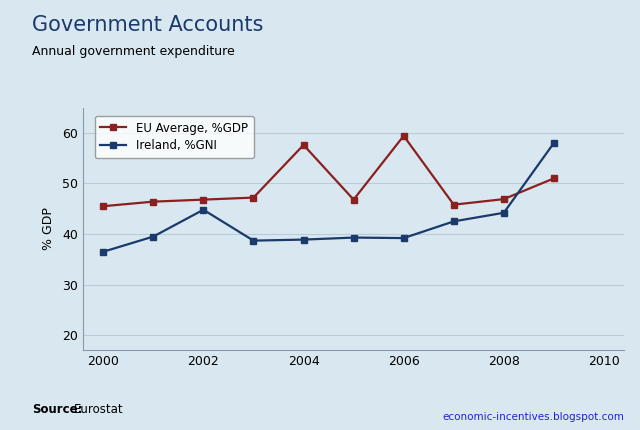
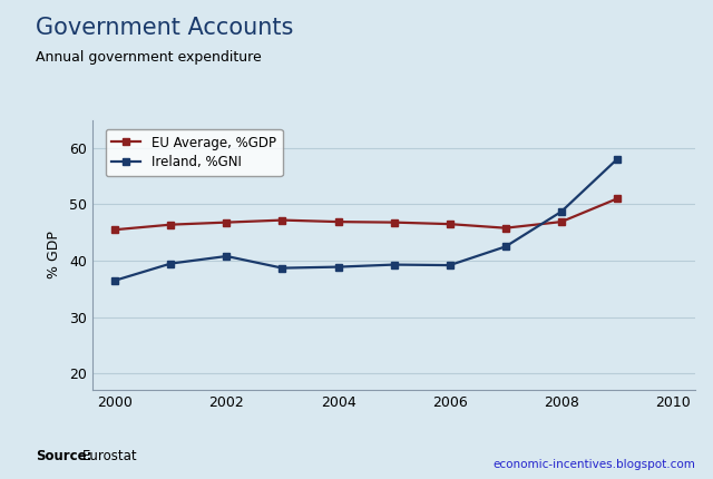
Ireland, %GNI/2002: 44.8 -> 40.8
EU Average, %GDP/2004: 57.6 -> 46.9
EU Average, %GDP/2006: 59.4 -> 46.5
Ireland, %GNI/2008: 44.2 -> 48.7
